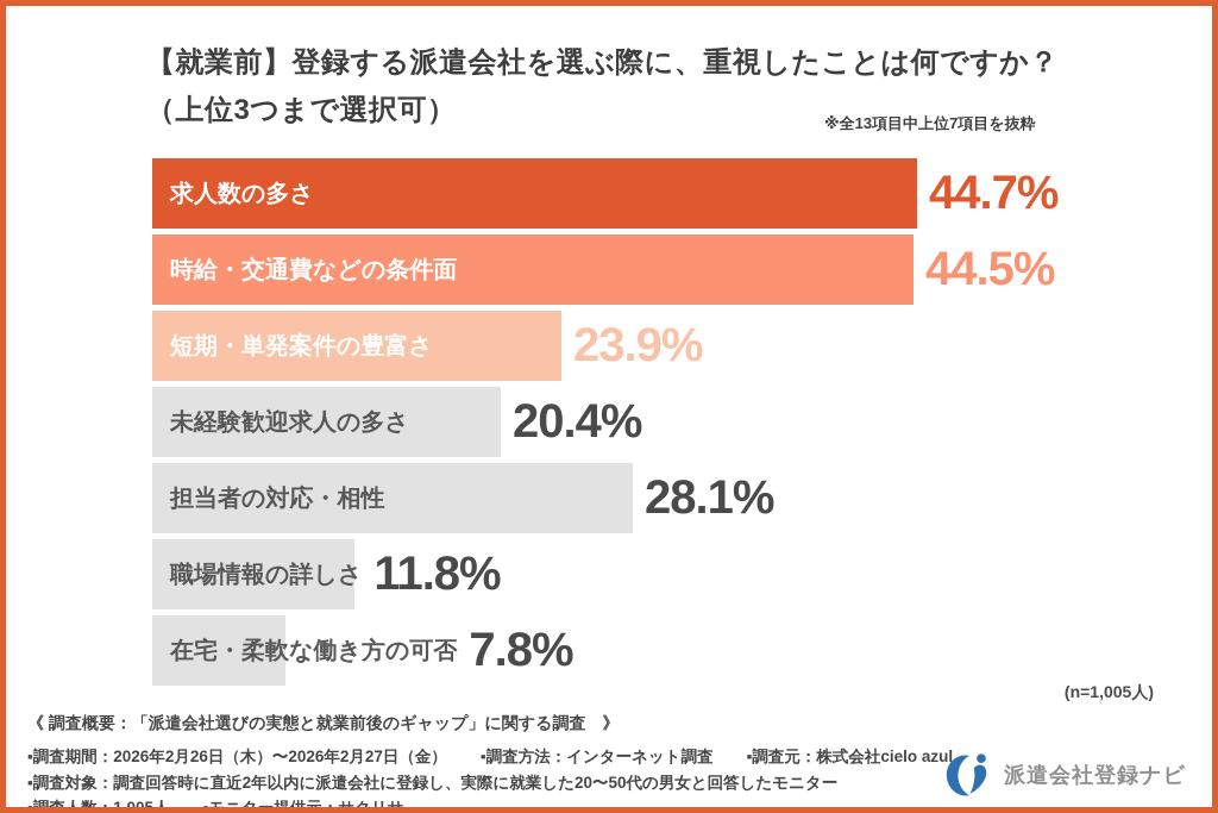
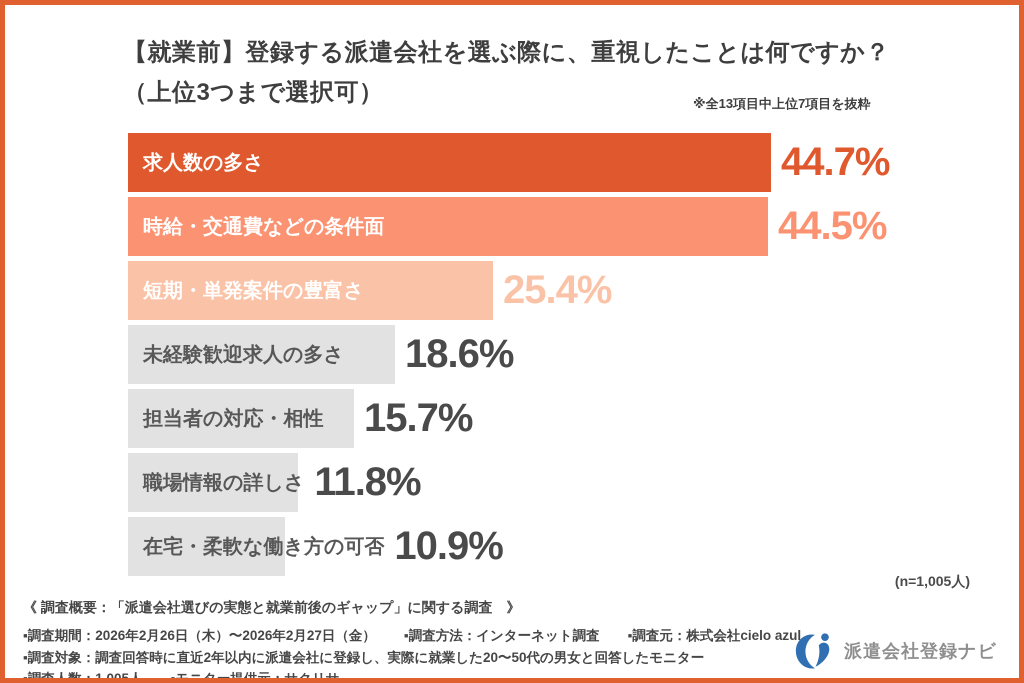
短期・単発案件の豊富さ: 23.9% -> 25.4%
未経験歓迎求人の多さ: 20.4% -> 18.6%
担当者の対応・相性: 28.1% -> 15.7%
在宅・柔軟な働き方の可否: 7.8% -> 10.9%
